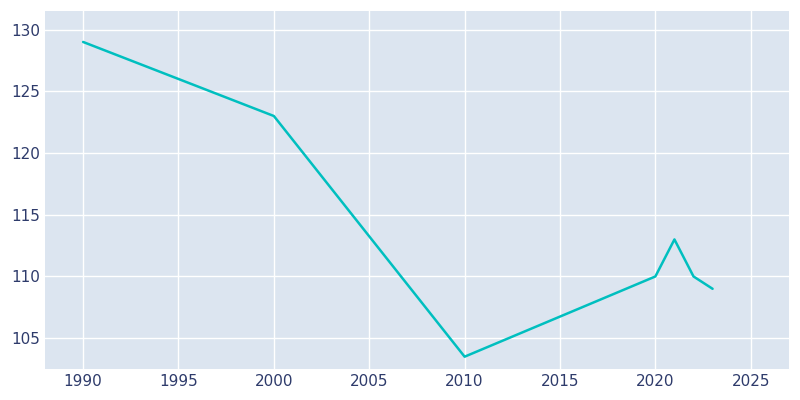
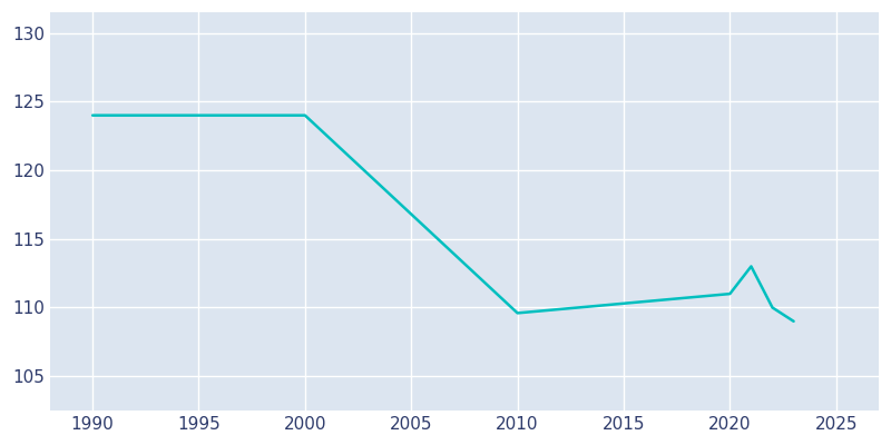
1990: 129.0 -> 124.0
2000: 123.0 -> 124.0
2010: 103.5 -> 109.6
2020: 110.0 -> 111.0
